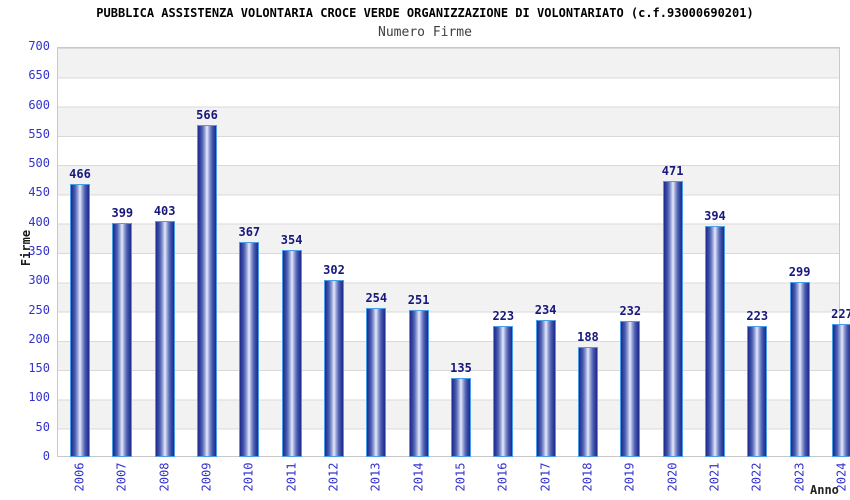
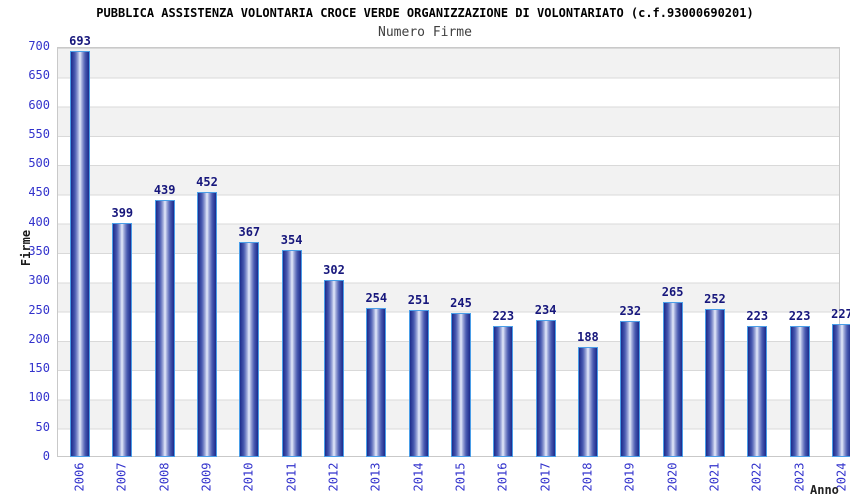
2006: 466 -> 693
2008: 403 -> 439
2009: 566 -> 452
2015: 135 -> 245
2020: 471 -> 265
2021: 394 -> 252
2023: 299 -> 223
